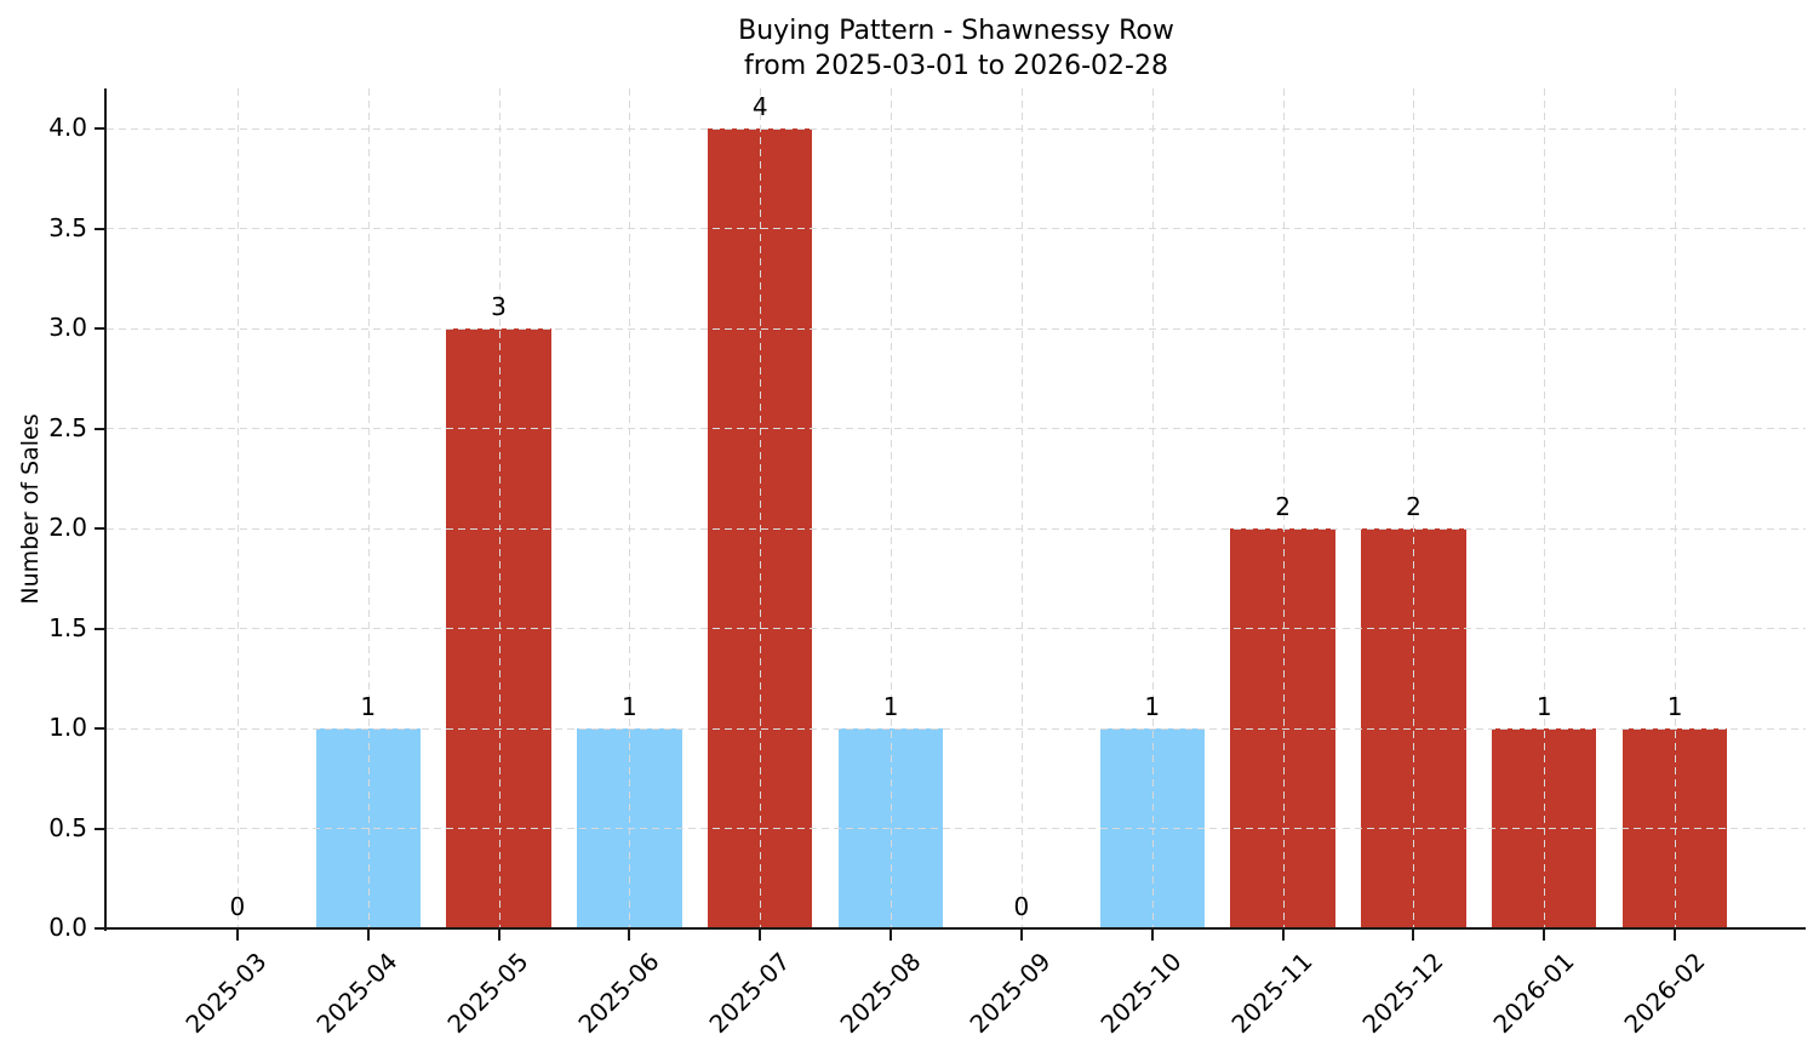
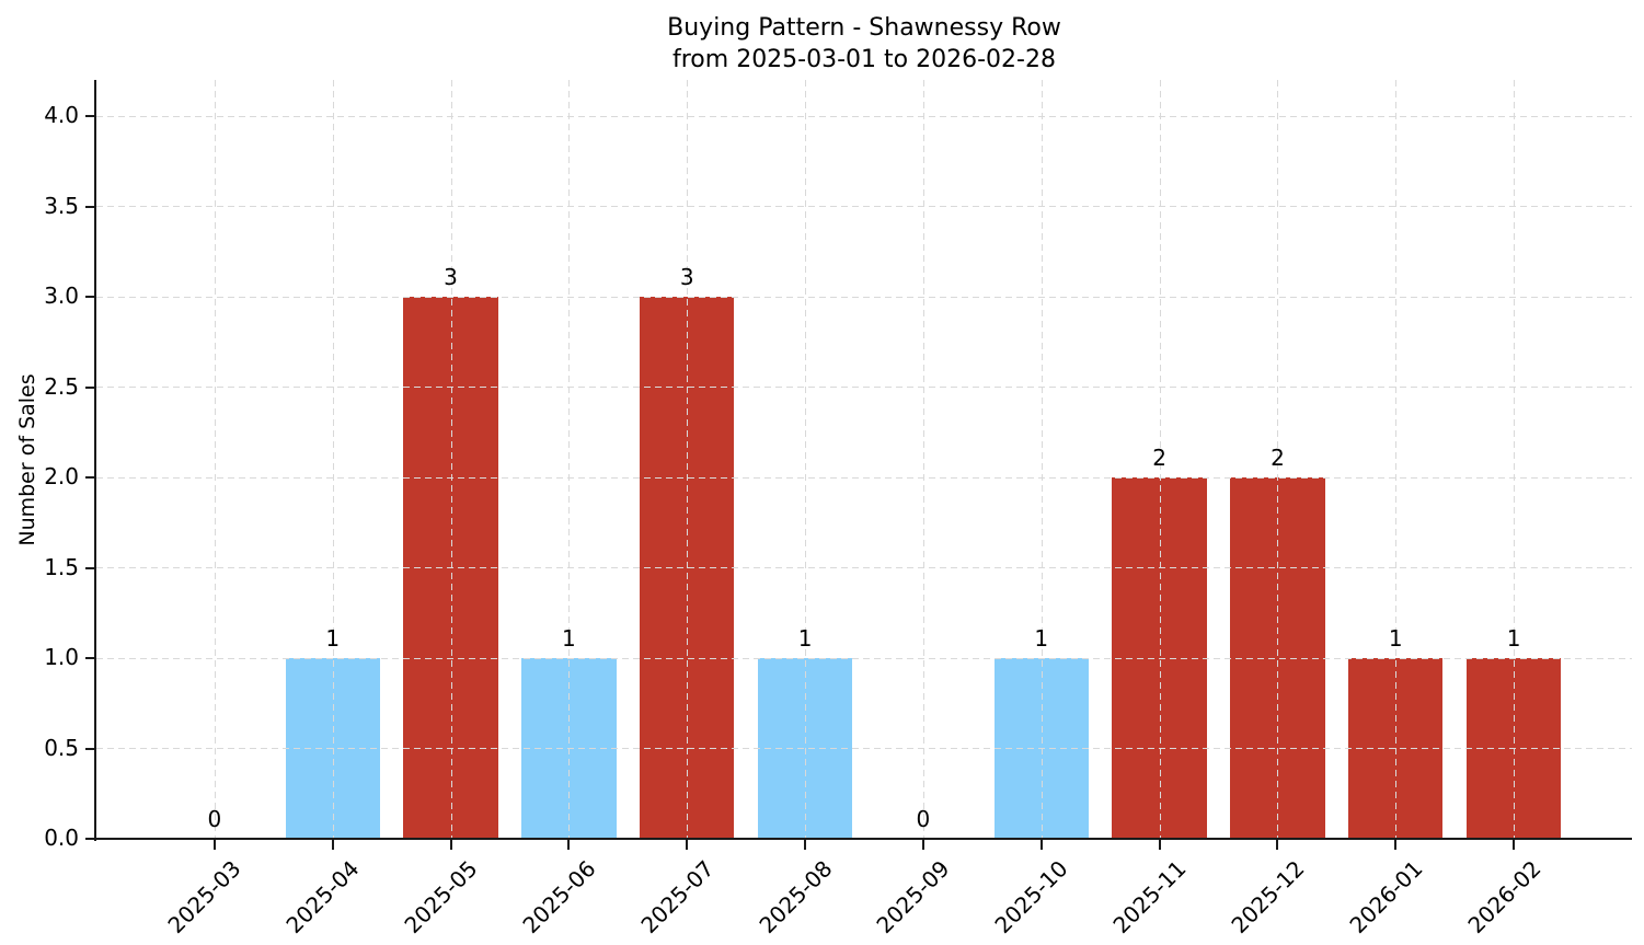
2025-07: 4 -> 3
